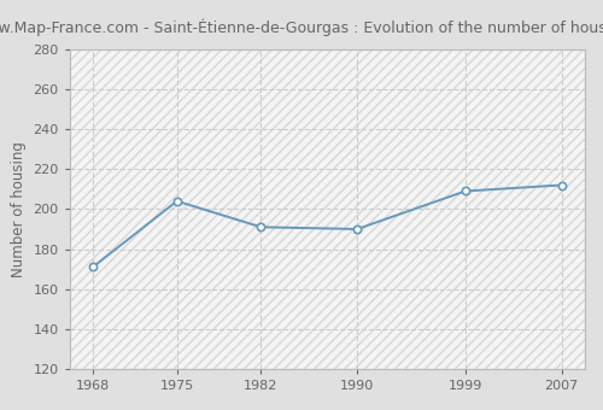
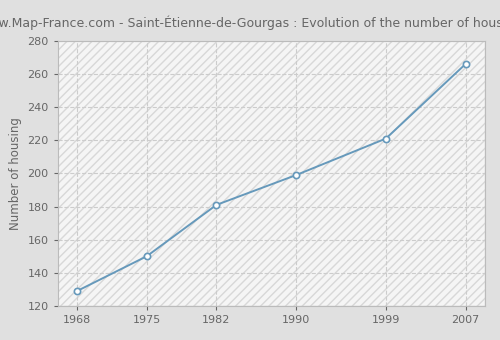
1968: 171 -> 129
1975: 204 -> 150
1982: 191 -> 181
1990: 190 -> 199
1999: 209 -> 221
2007: 212 -> 266
